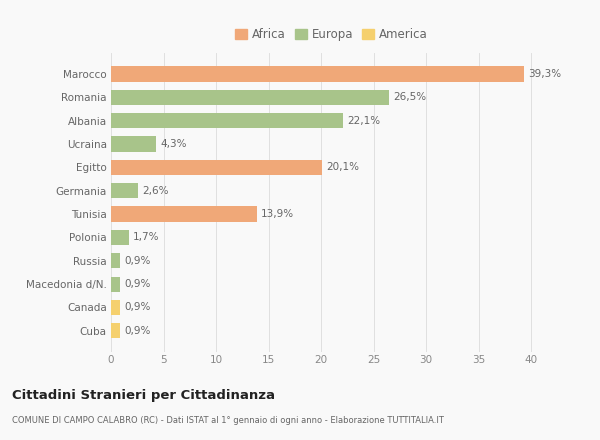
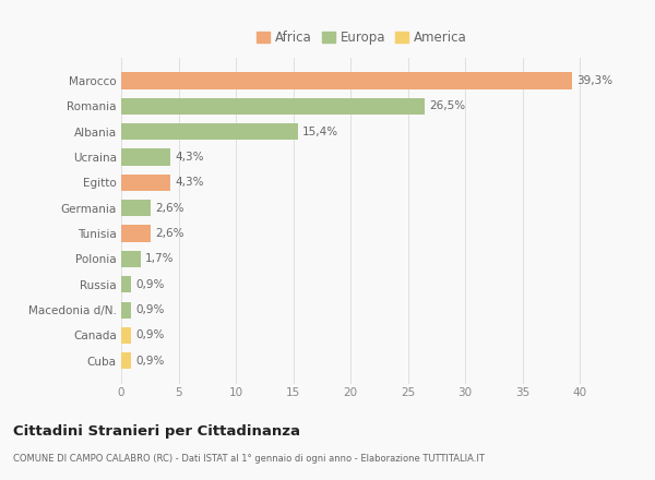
Albania: 22,1% -> 15,4%
Egitto: 20,1% -> 4,3%
Tunisia: 13,9% -> 2,6%
